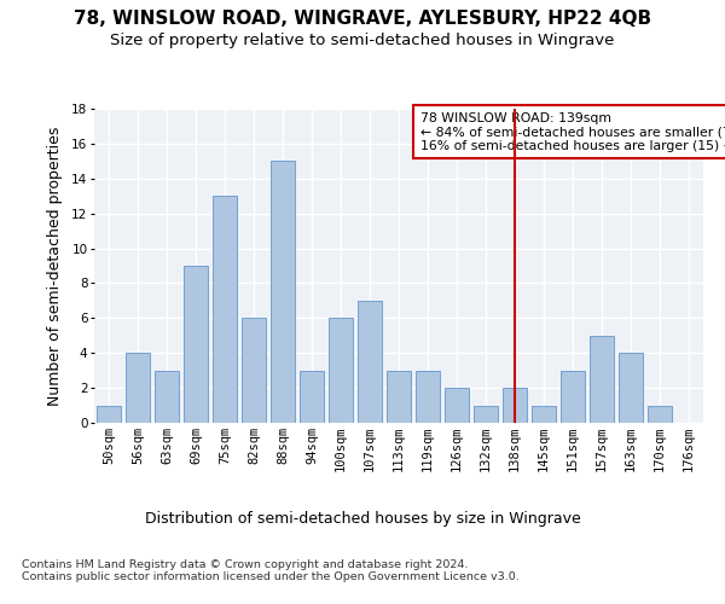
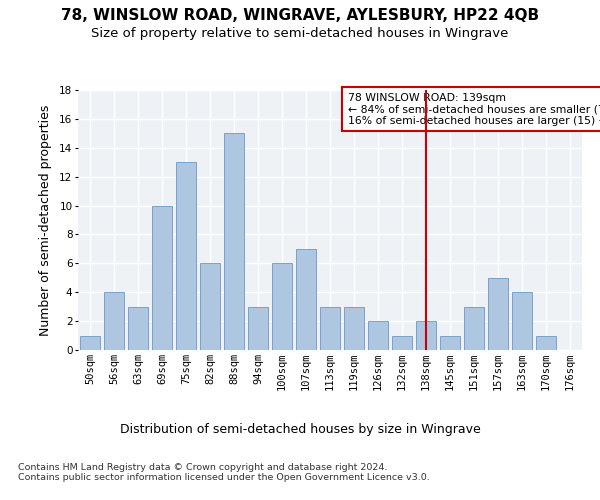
69sqm: 9 -> 10
